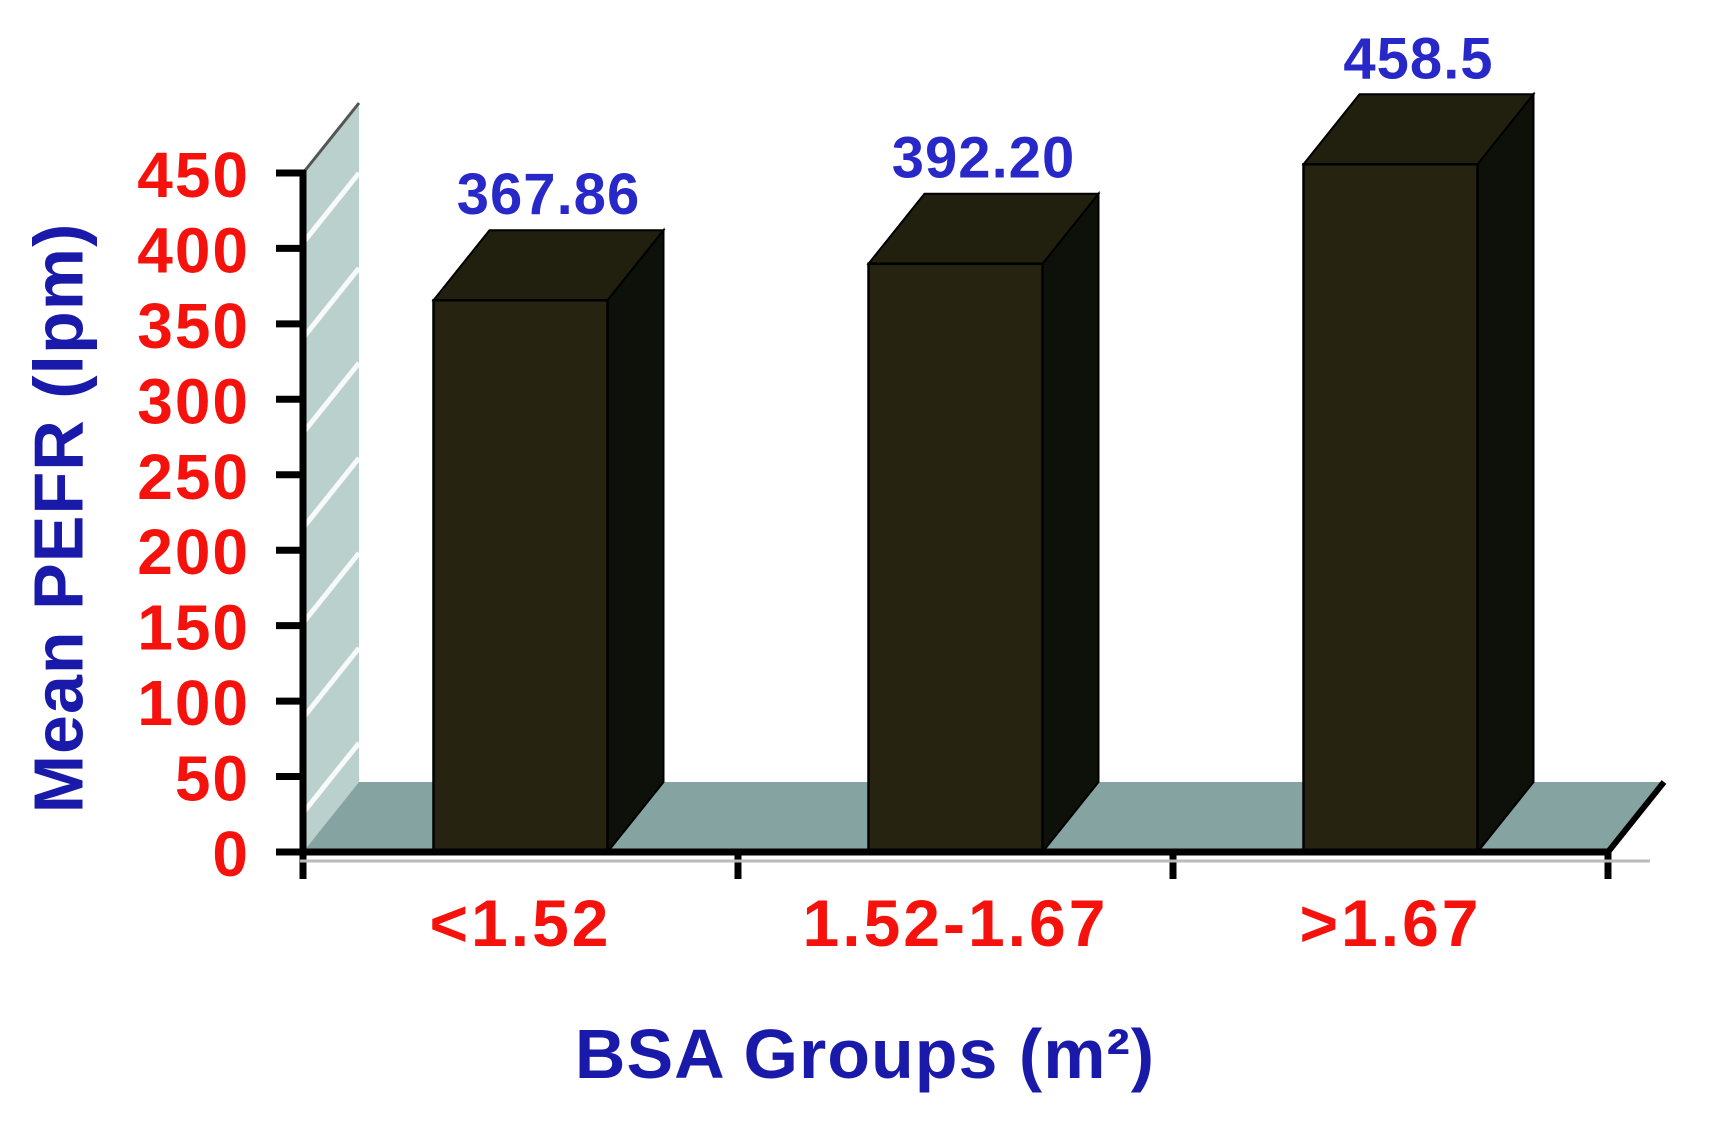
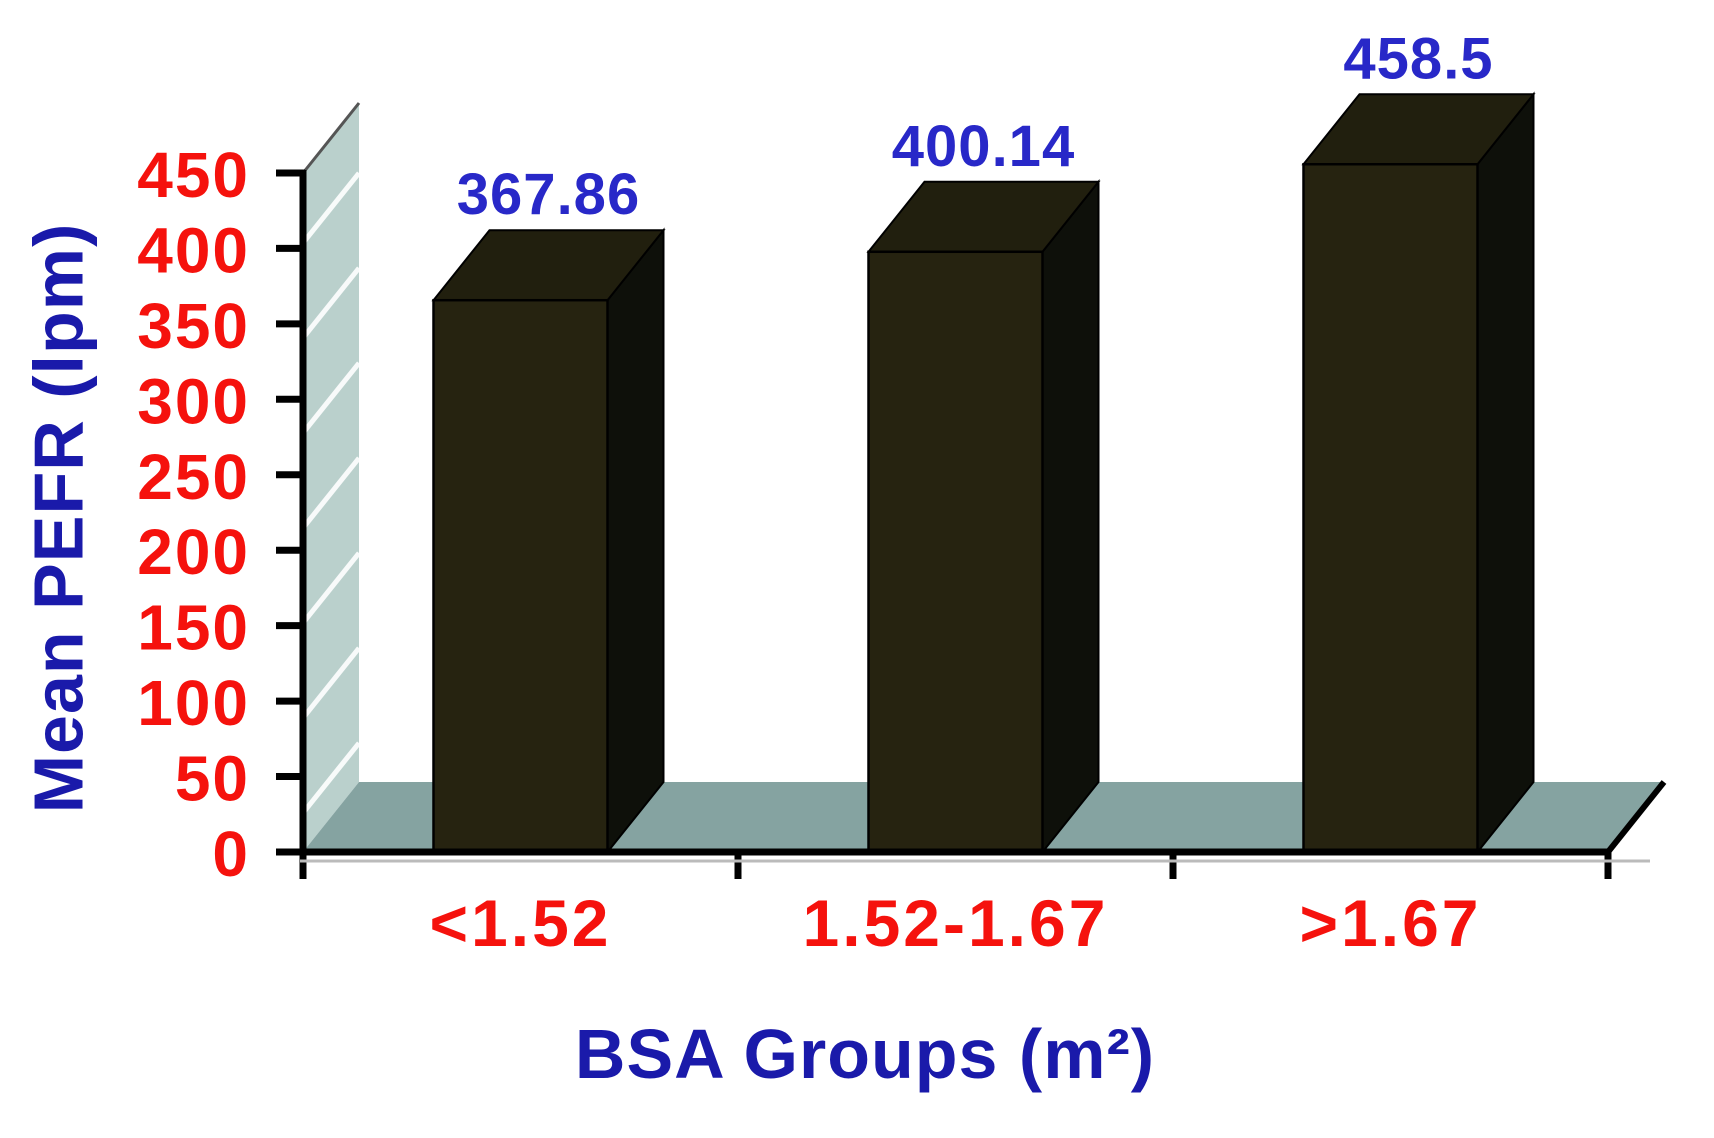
1.52-1.67: 392.20 -> 400.14
